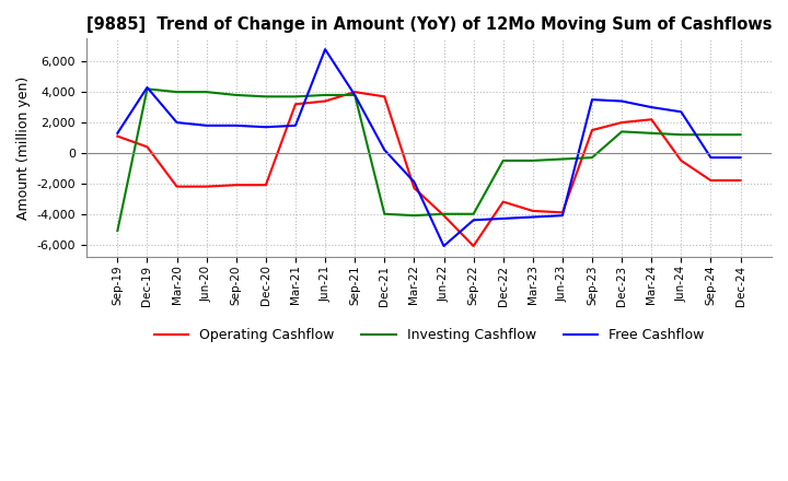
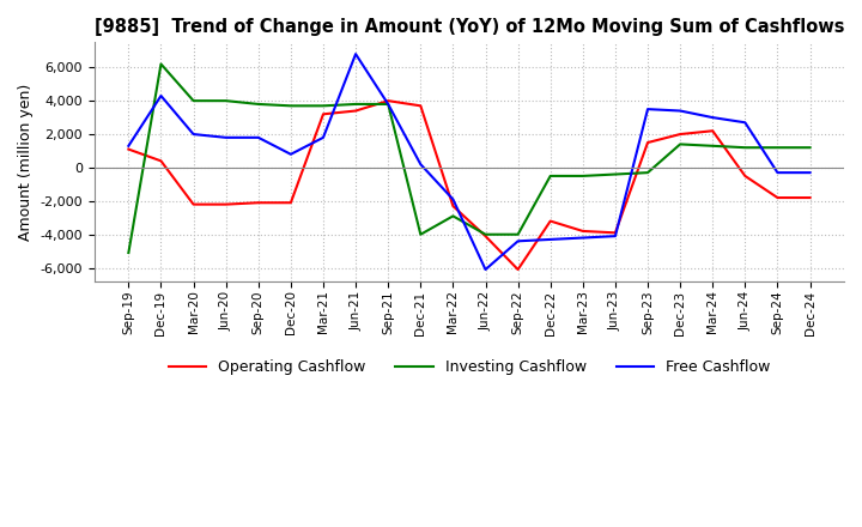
Investing Cashflow/Dec-19: 4,200 -> 6,200
Free Cashflow/Dec-20: 1,700 -> 800
Investing Cashflow/Mar-22: -4,100 -> -2,900
